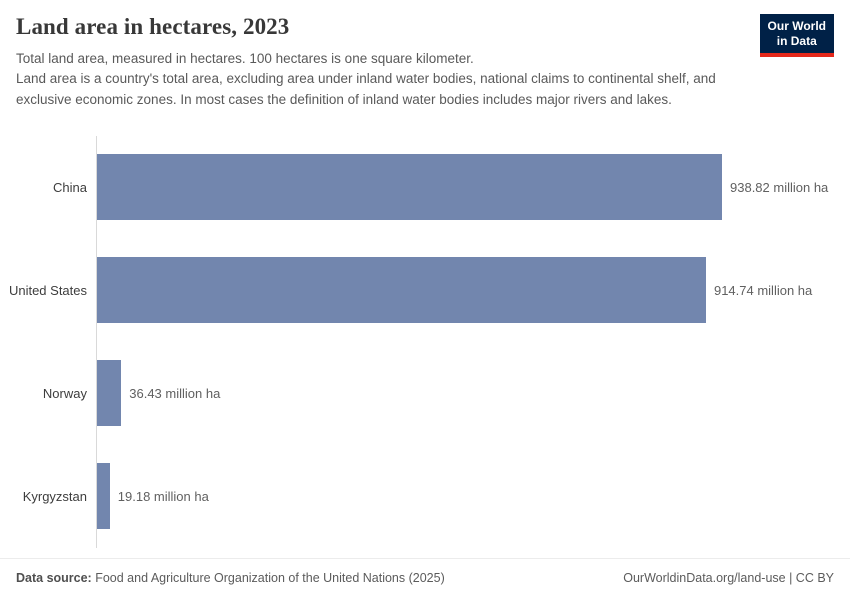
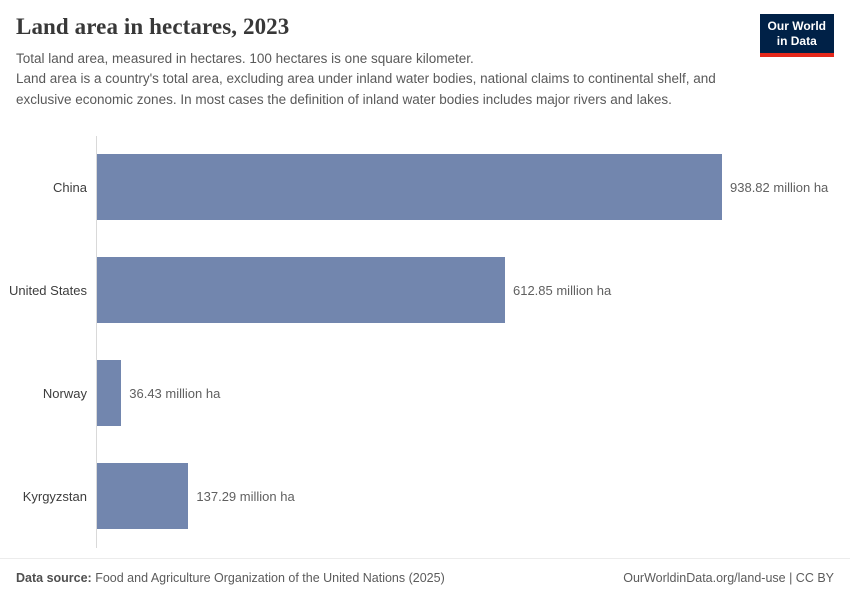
United States: 914.74 -> 612.85
Kyrgyzstan: 19.18 -> 137.29
